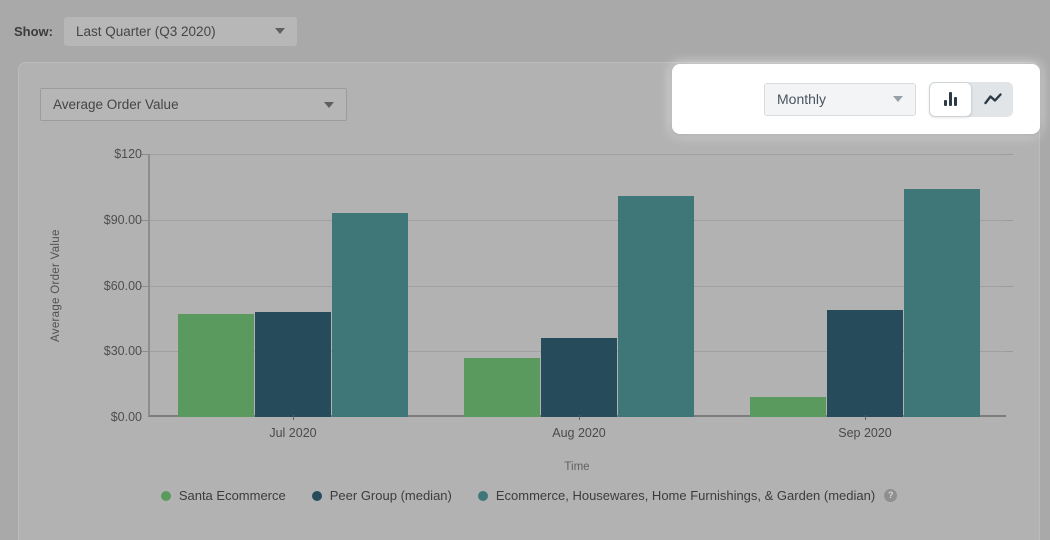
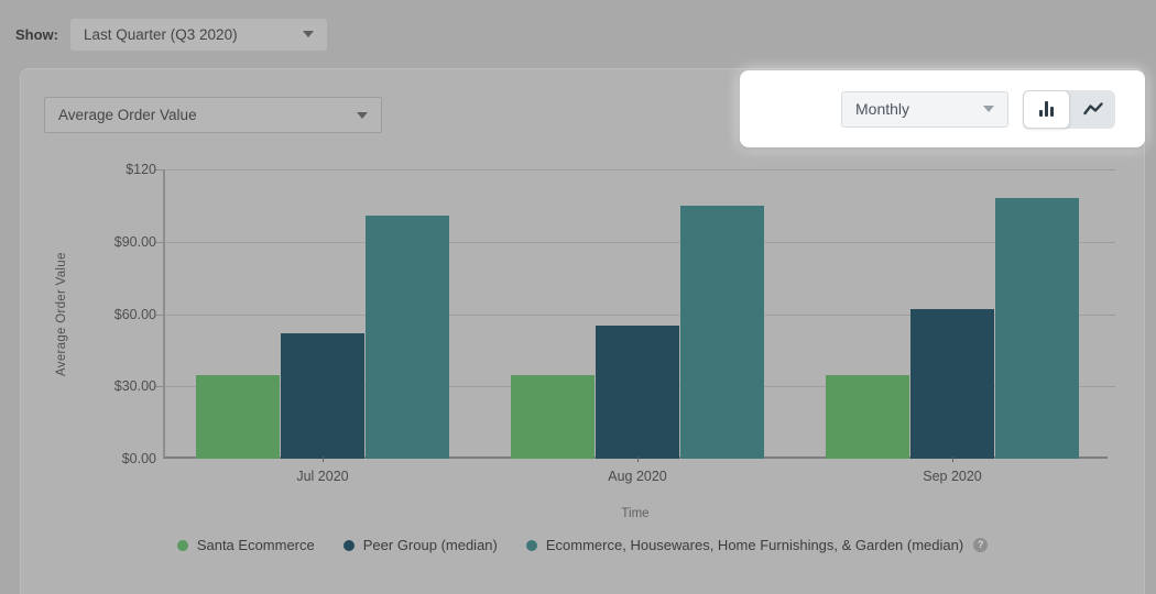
Santa Ecommerce/Jul 2020: $47 -> $34
Peer Group (median)/Jul 2020: $48 -> $52
Ecommerce, Housewares, Home Furnishings, & Garden (median)/Jul 2020: $93 -> $101
Santa Ecommerce/Aug 2020: $27 -> $34
Peer Group (median)/Aug 2020: $36 -> $55
Ecommerce, Housewares, Home Furnishings, & Garden (median)/Aug 2020: $101 -> $105
Santa Ecommerce/Sep 2020: $9 -> $34
Peer Group (median)/Sep 2020: $49 -> $62
Ecommerce, Housewares, Home Furnishings, & Garden (median)/Sep 2020: $104 -> $108
